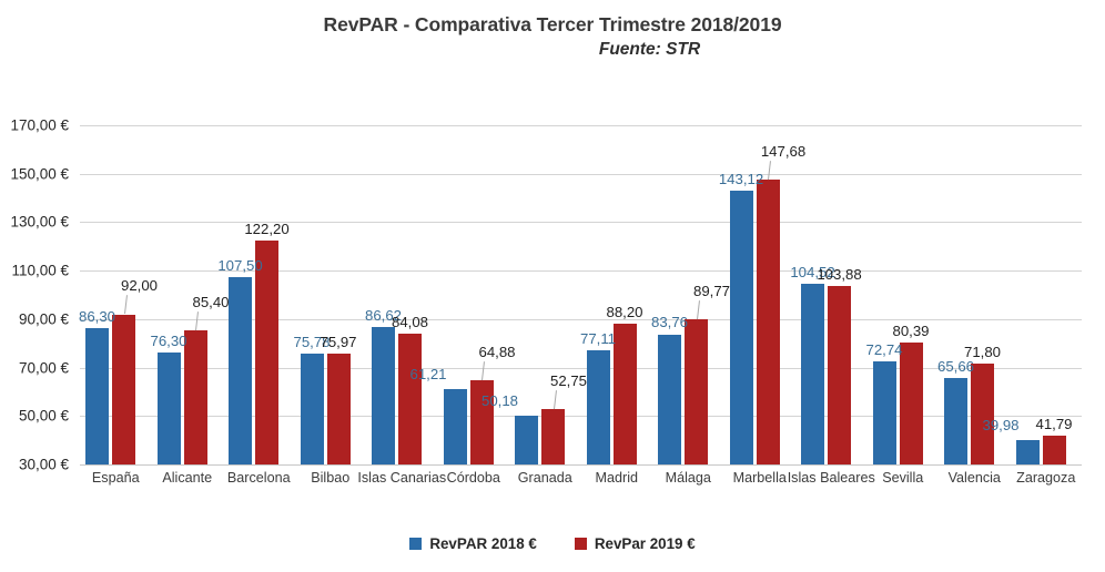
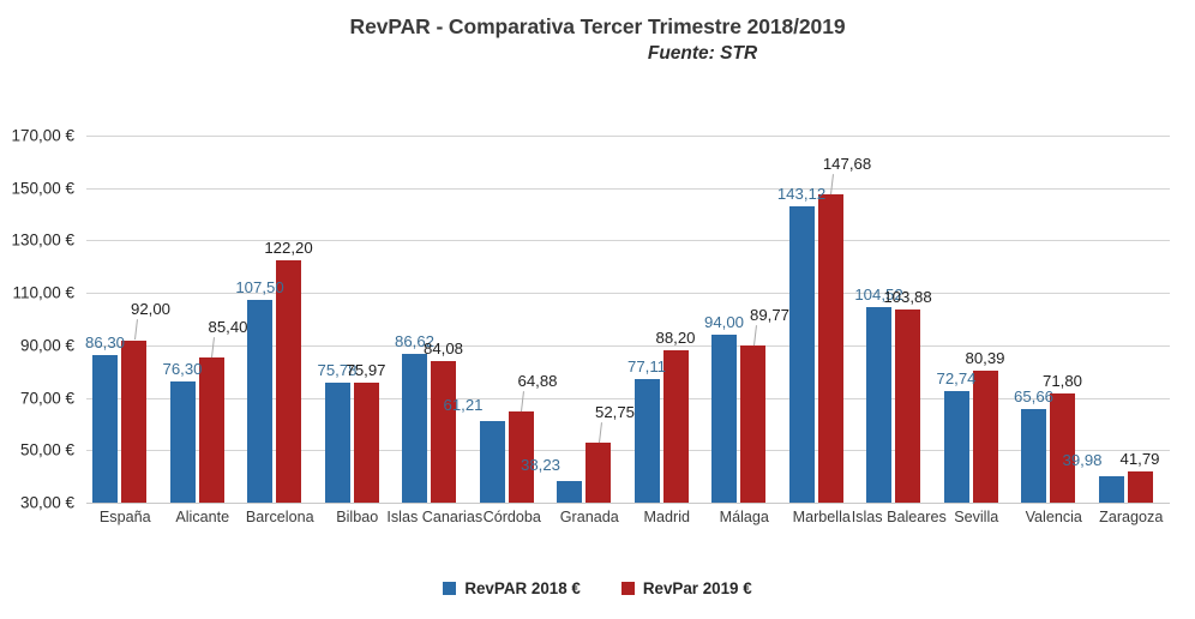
RevPAR 2018 €/Granada: 50,18 -> 38,23
RevPAR 2018 €/Málaga: 83,76 -> 94,00
